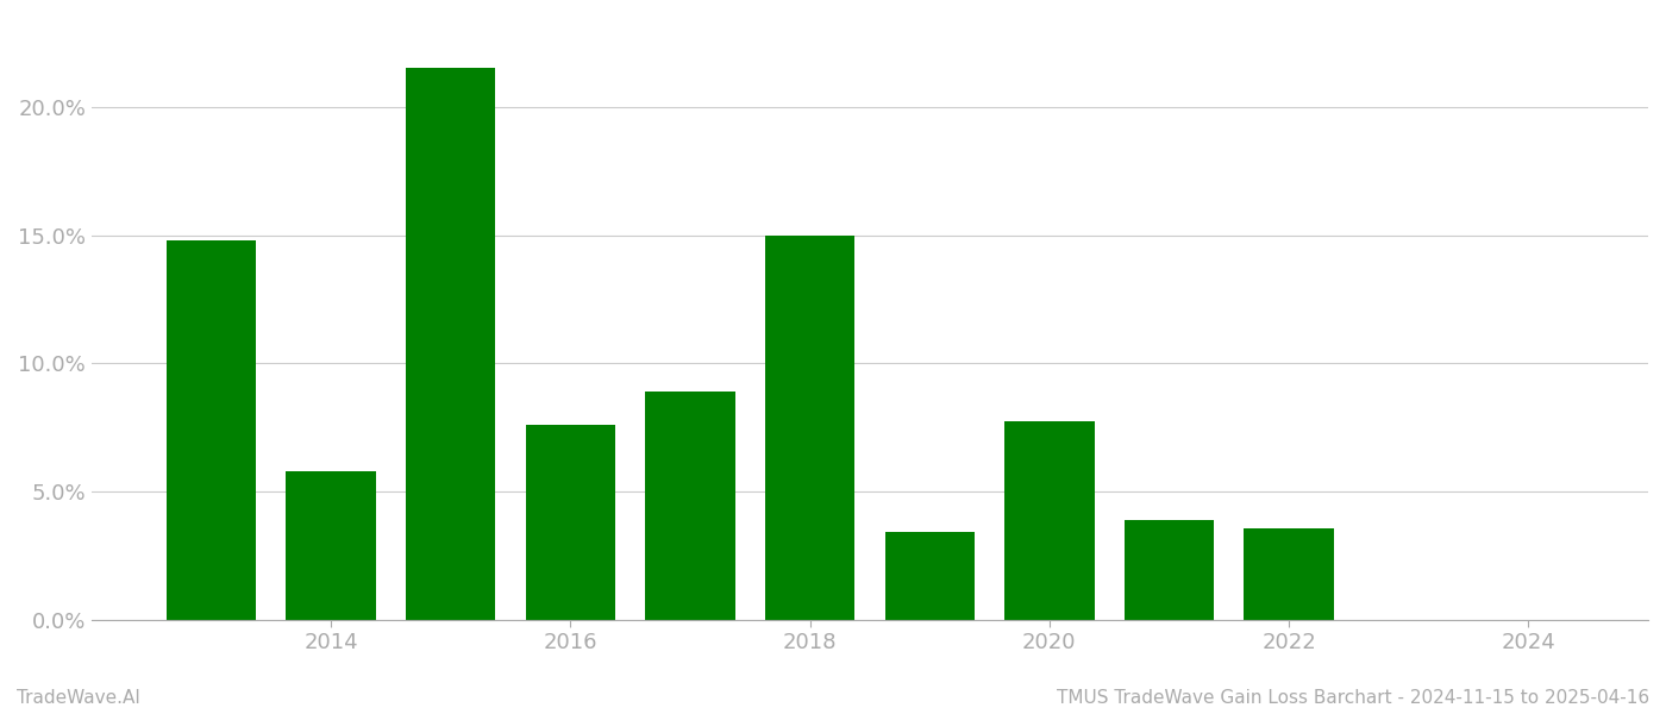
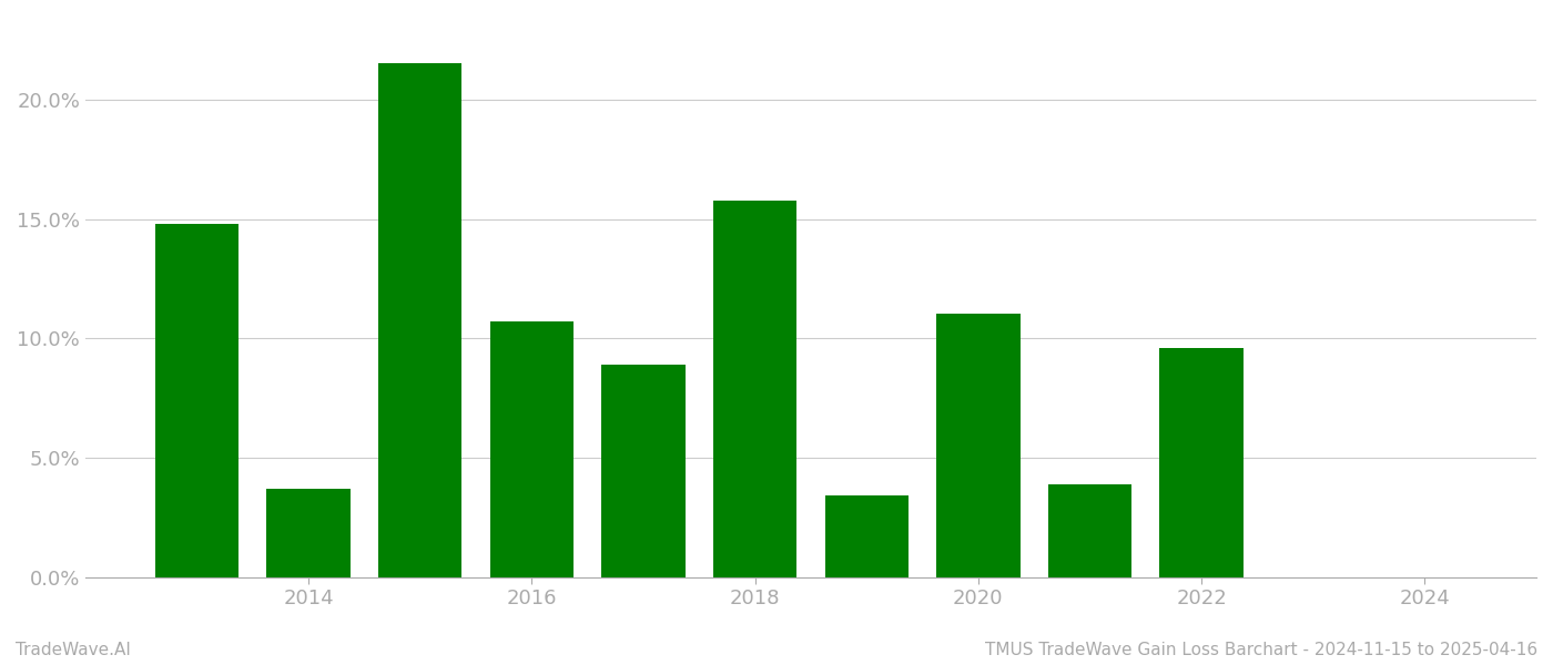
2014: 5.80% -> 3.70%
2016: 7.60% -> 10.70%
2018: 15.00% -> 15.80%
2020: 7.75% -> 11.05%
2022: 3.55% -> 9.60%
